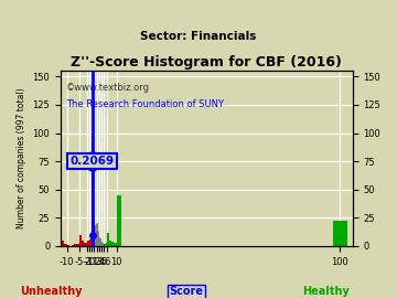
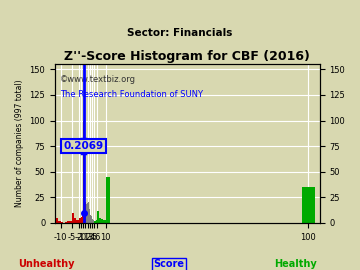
100: 22 -> 35
